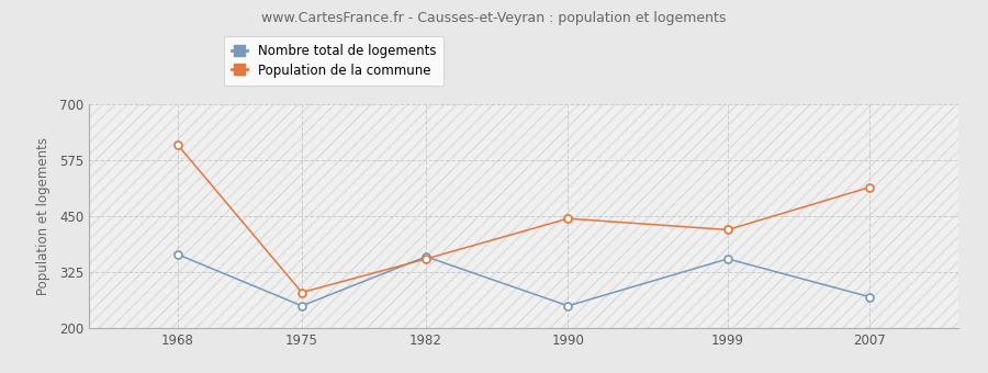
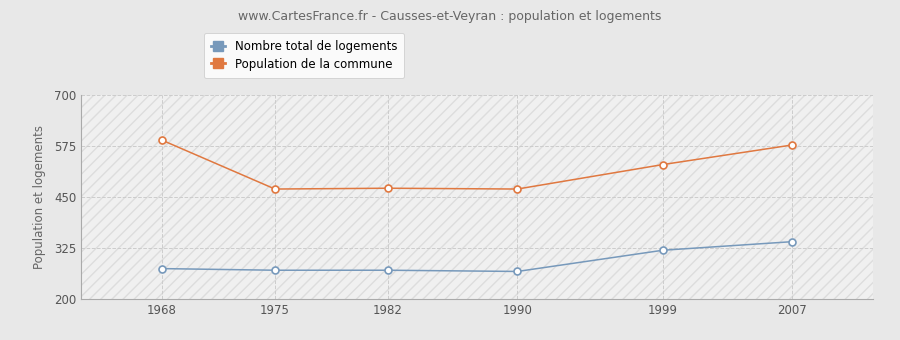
Nombre total de logements/1968: 365 -> 275
Population de la commune/1968: 610 -> 590
Nombre total de logements/1975: 250 -> 271
Population de la commune/1975: 280 -> 470
Nombre total de logements/1982: 360 -> 271
Population de la commune/1982: 355 -> 472
Nombre total de logements/1990: 250 -> 268
Population de la commune/1990: 445 -> 470
Nombre total de logements/1999: 355 -> 320
Population de la commune/1999: 420 -> 530
Nombre total de logements/2007: 270 -> 341
Population de la commune/2007: 515 -> 578
